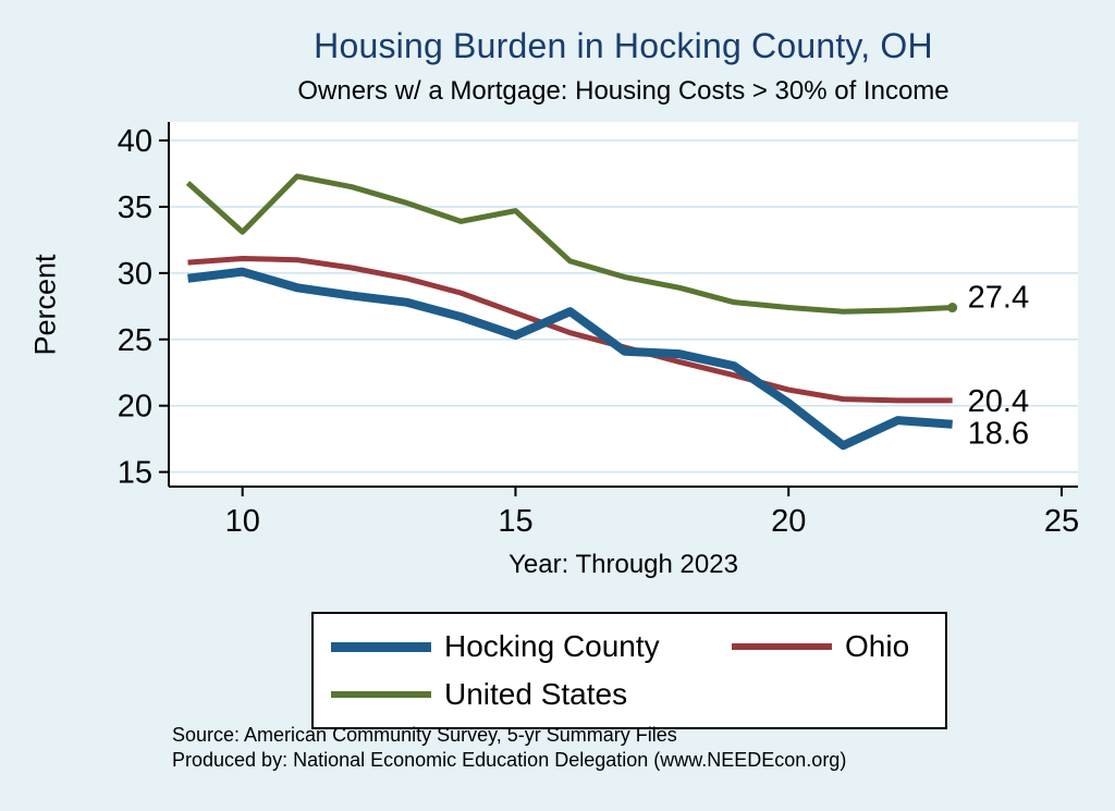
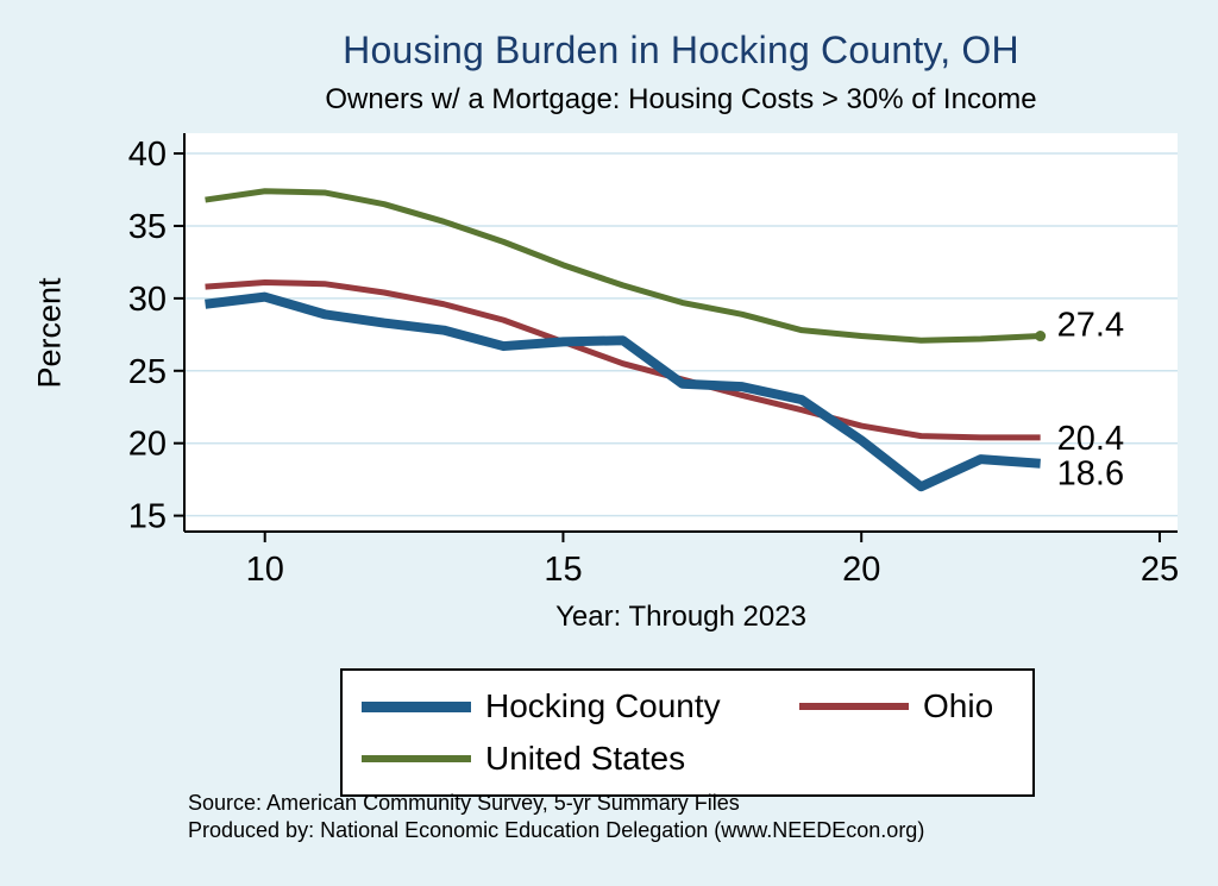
United States/10: 33.1 -> 37.4
Hocking County/15: 25.3 -> 27.0
United States/15: 34.7 -> 32.3
